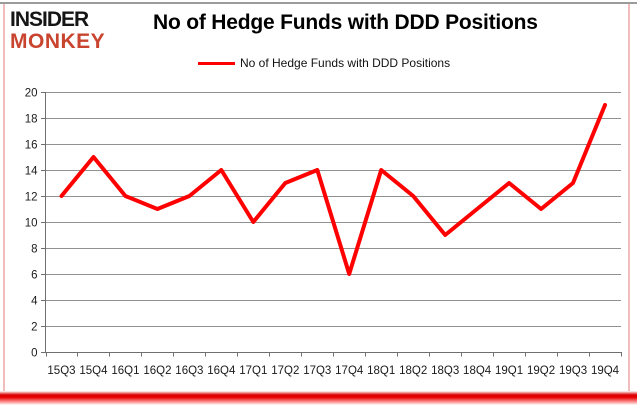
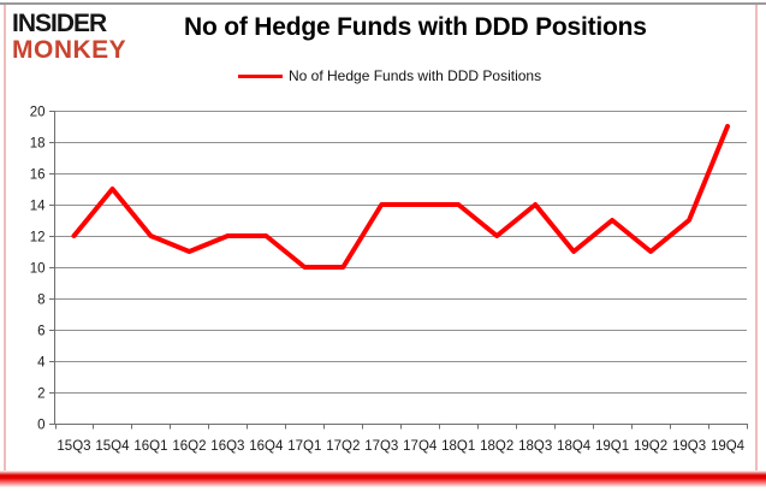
16Q4: 14 -> 12
17Q2: 13 -> 10
17Q4: 6 -> 14
18Q3: 9 -> 14
